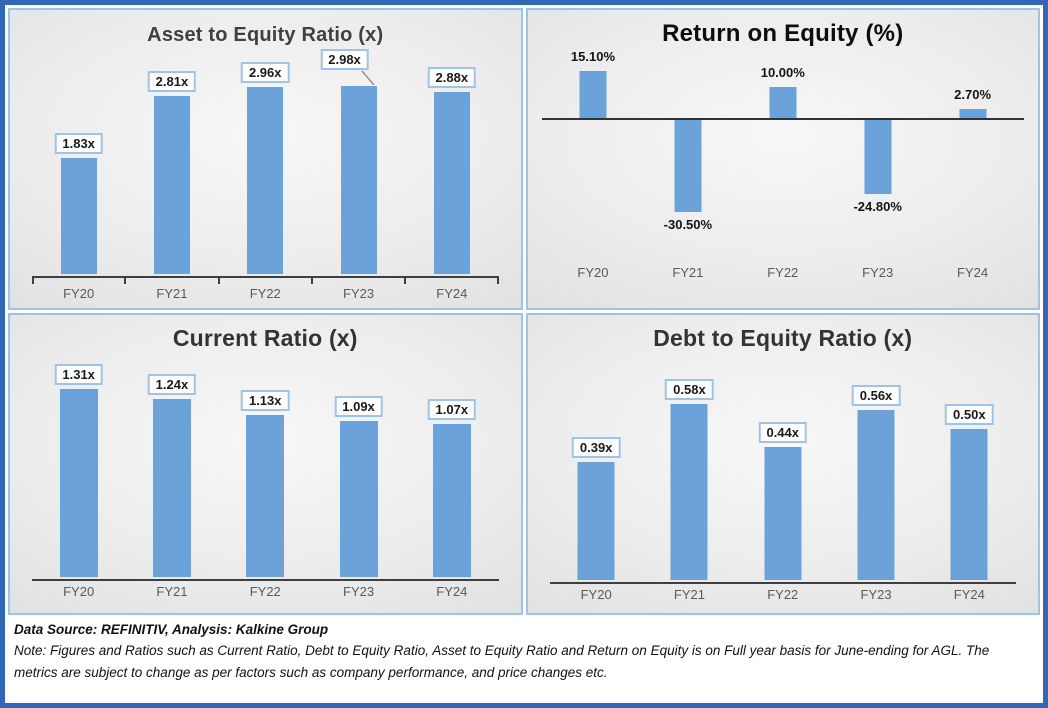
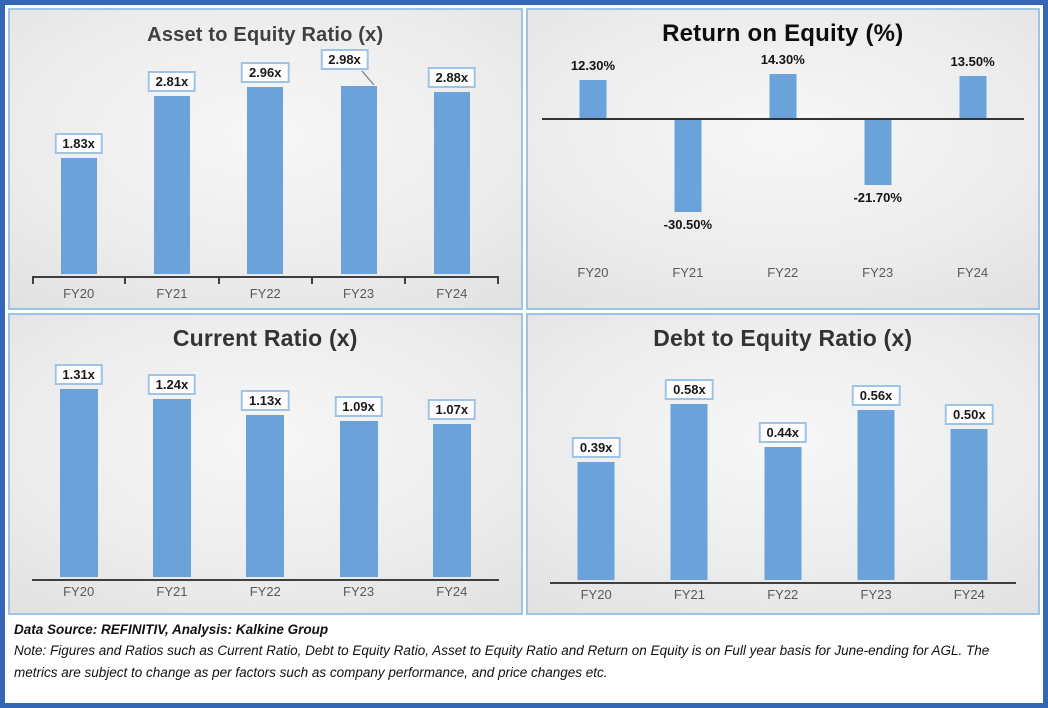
Return on Equity (%)/FY20: 15.10% -> 12.30%
Return on Equity (%)/FY22: 10.00% -> 14.30%
Return on Equity (%)/FY23: -24.80% -> -21.70%
Return on Equity (%)/FY24: 2.70% -> 13.50%
